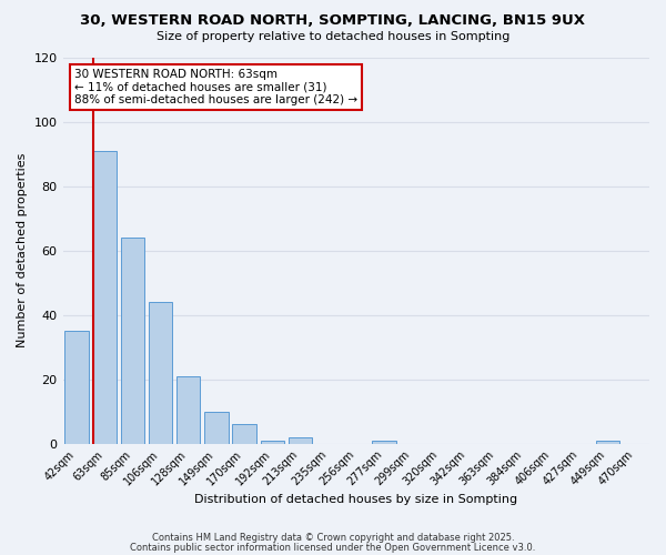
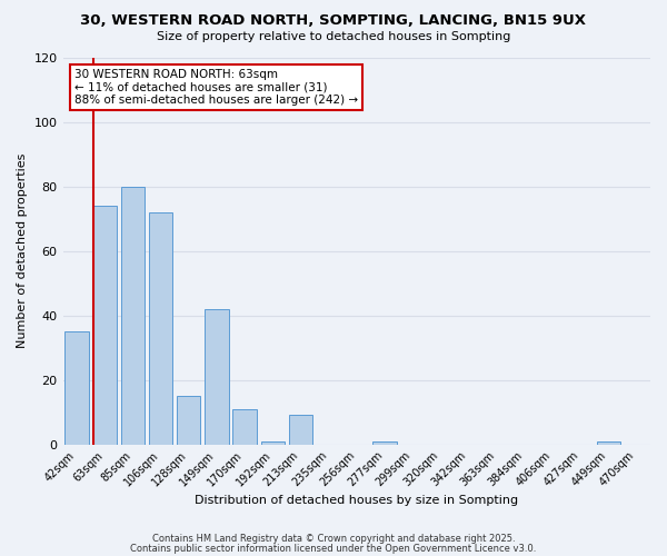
63sqm: 91 -> 74
85sqm: 64 -> 80
106sqm: 44 -> 72
128sqm: 21 -> 15
149sqm: 10 -> 42
170sqm: 6 -> 11
213sqm: 2 -> 9
